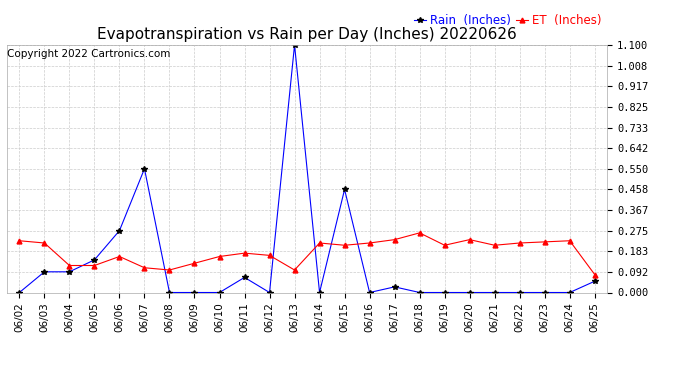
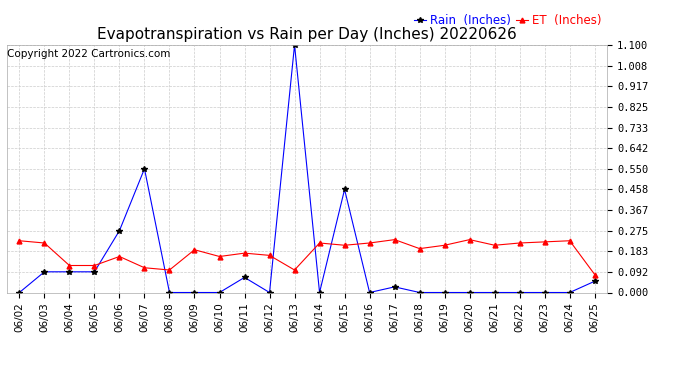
Rain (Inches)/06/05: 0.145 -> 0.092
ET (Inches)/06/09: 0.130 -> 0.190
ET (Inches)/06/18: 0.265 -> 0.195
